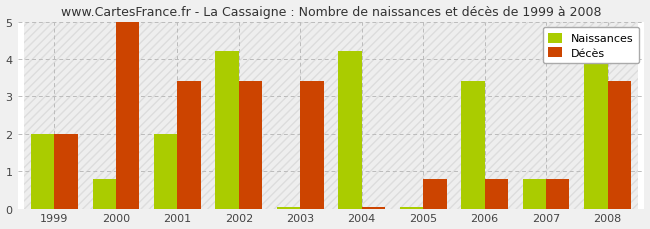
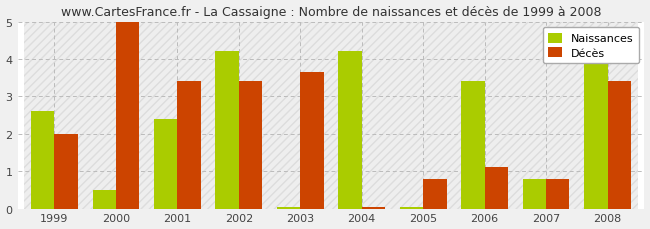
Naissances/1999: 2.00 -> 2.60
Naissances/2000: 0.80 -> 0.50
Naissances/2001: 2.00 -> 2.40
Décès/2003: 3.40 -> 3.65
Décès/2006: 0.80 -> 1.10
